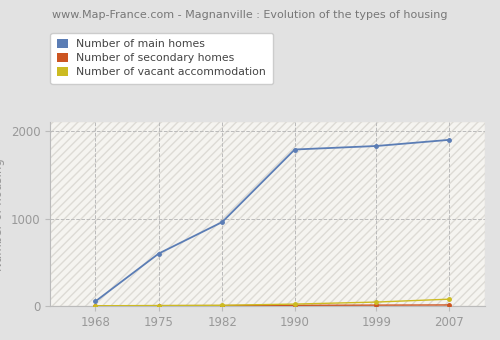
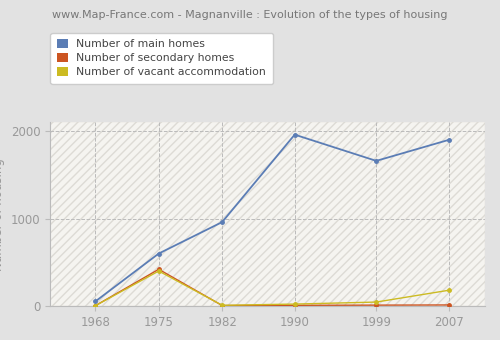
Number of secondary homes/1975: 0 -> 420
Number of vacant accommodation/1975: 0 -> 400
Number of main homes/1990: 1790 -> 1960
Number of main homes/1999: 1830 -> 1660
Number of vacant accommodation/2007: 80 -> 180
